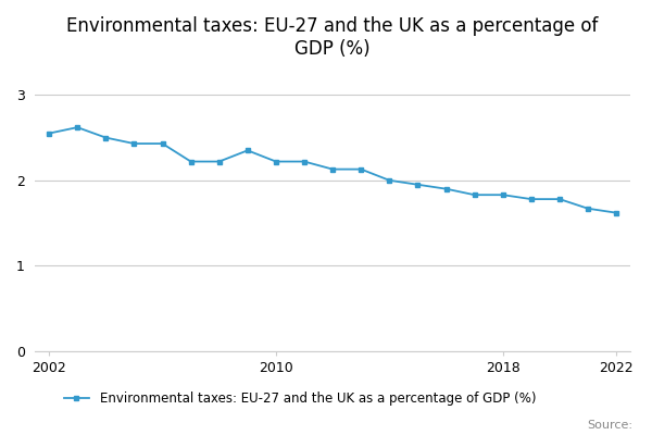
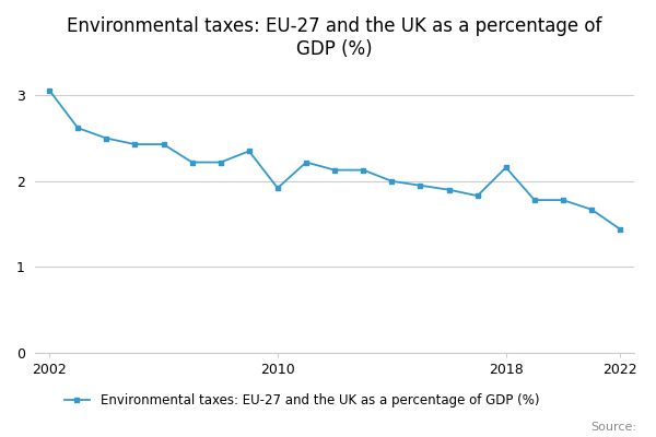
2002: 2.55 -> 3.06
2010: 2.22 -> 1.92
2018: 1.83 -> 2.16
2022: 1.62 -> 1.44
